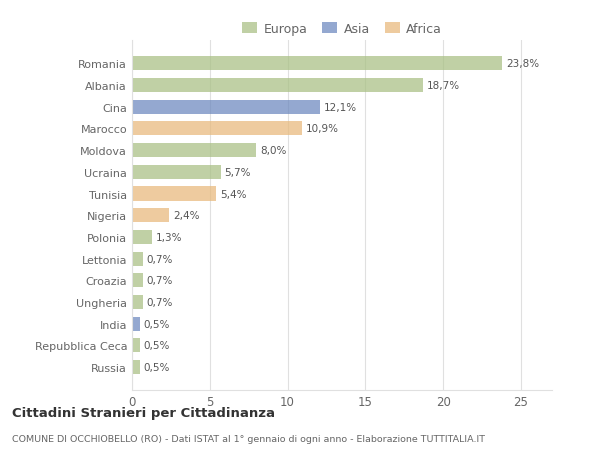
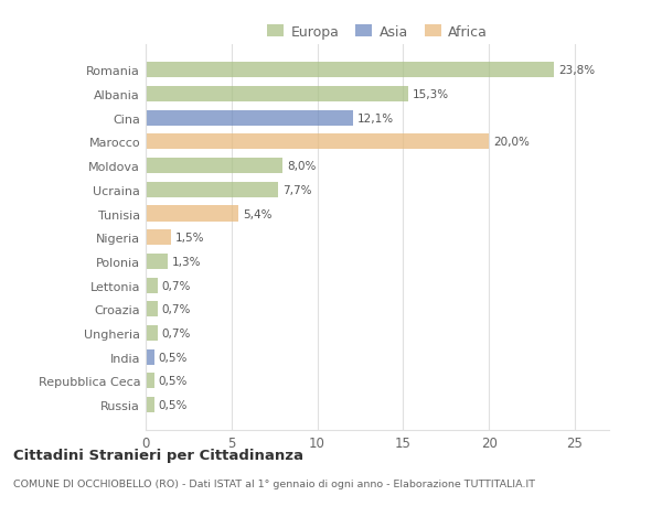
Albania: 18,7% -> 15,3%
Marocco: 10,9% -> 20,0%
Ucraina: 5,7% -> 7,7%
Nigeria: 2,4% -> 1,5%
